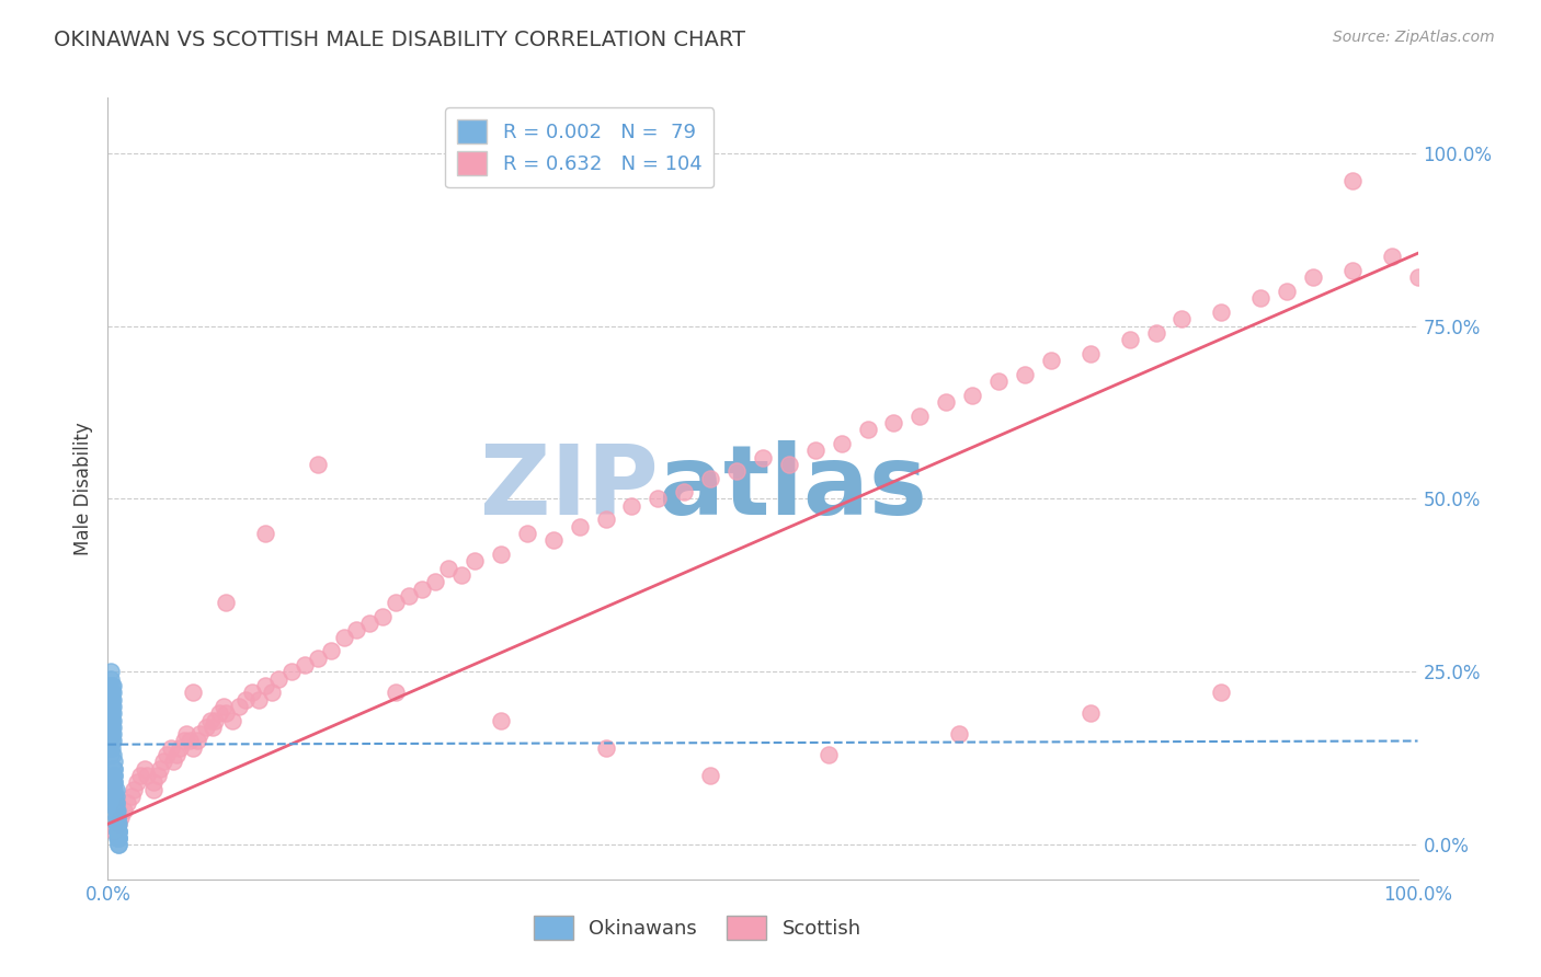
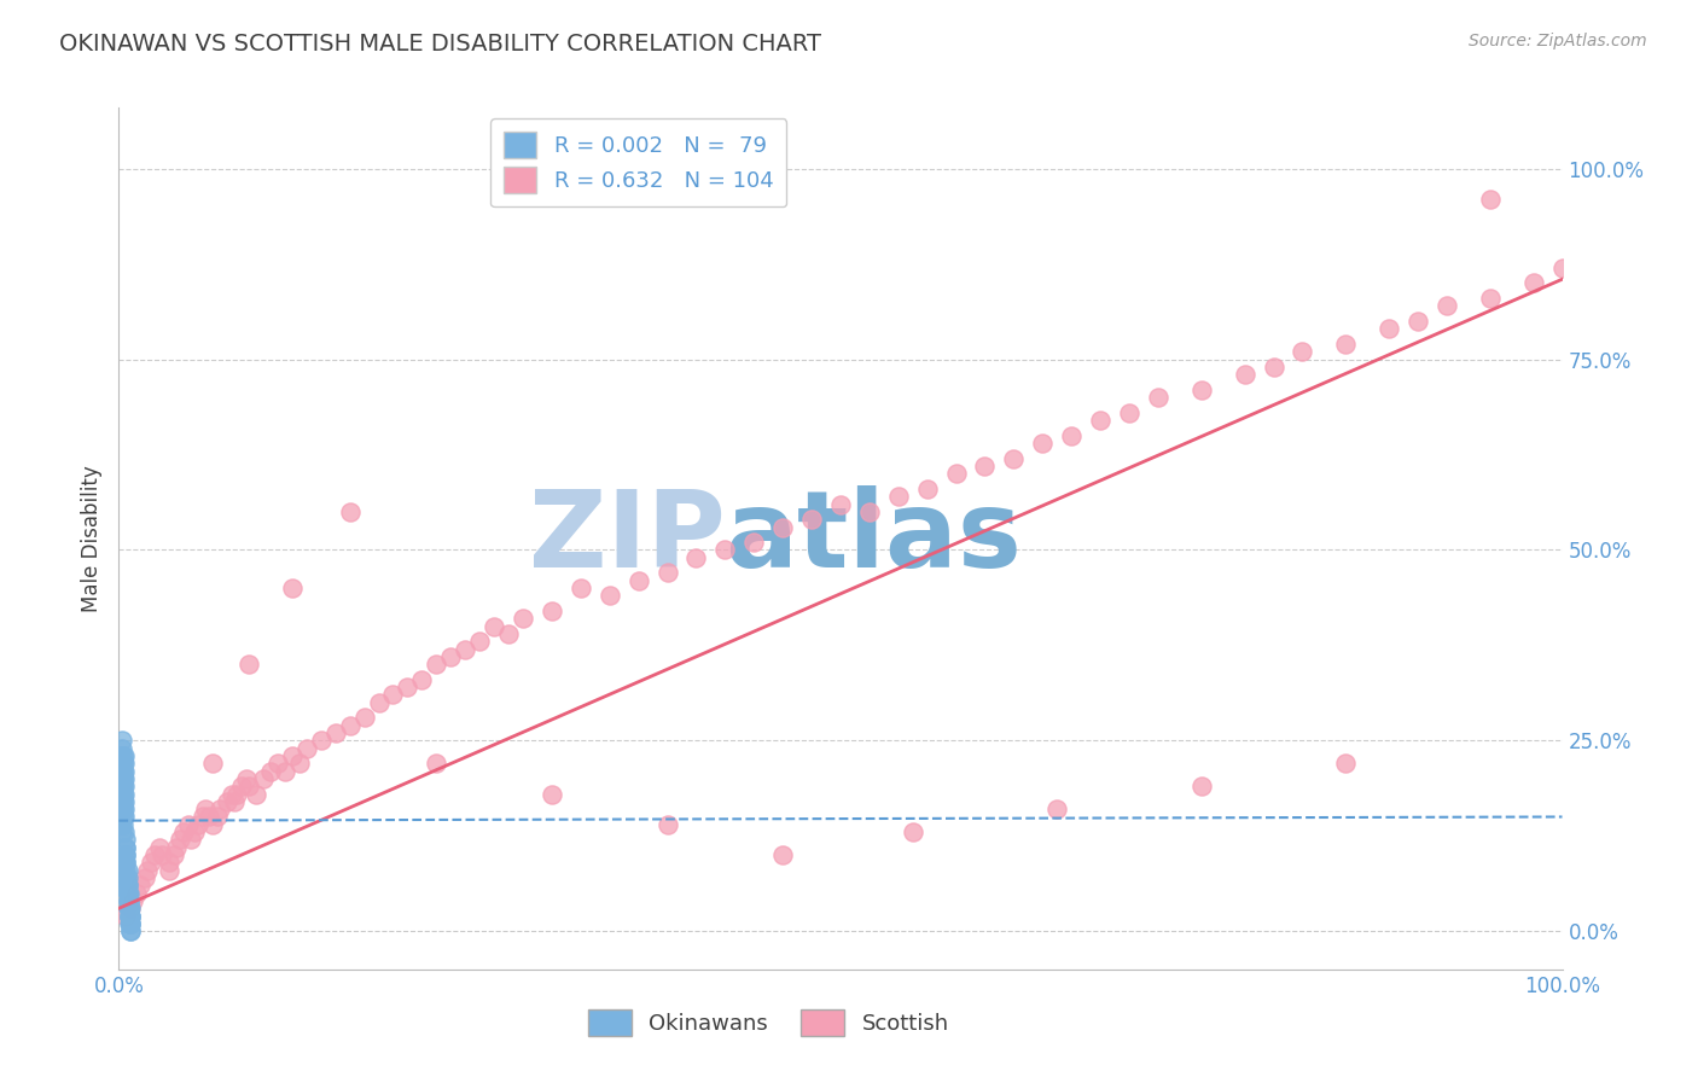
Scottish/100.0%: 82% -> 87%
